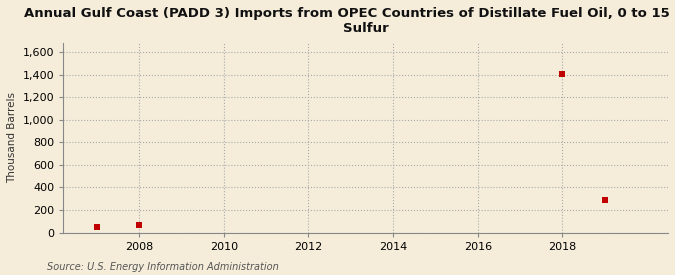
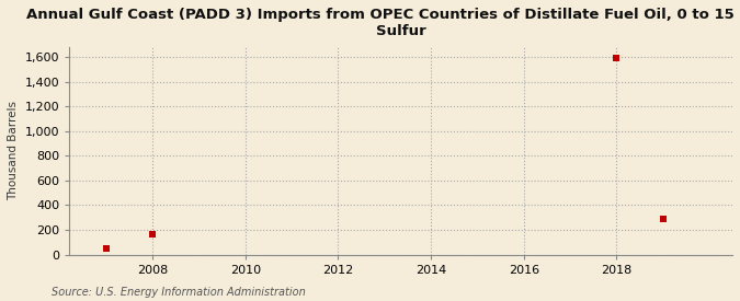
2008: 60 -> 160
2018: 1,410 -> 1,590
